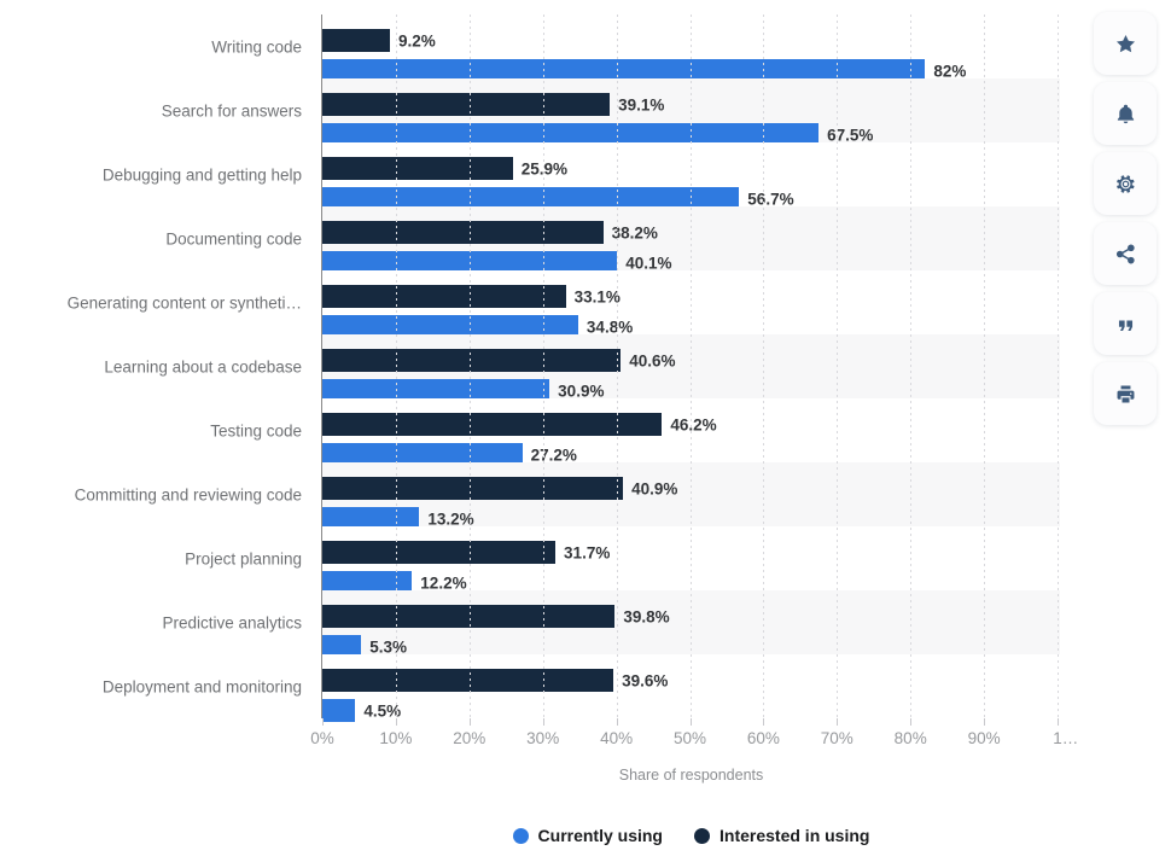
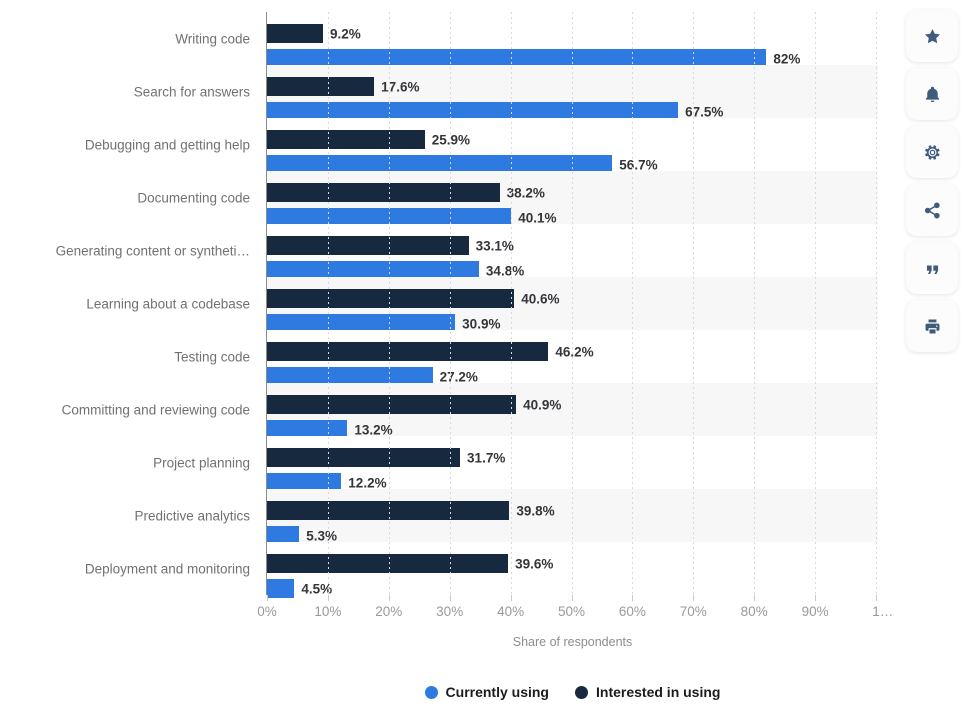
Interested in using/Search for answers: 39.1% -> 17.6%
